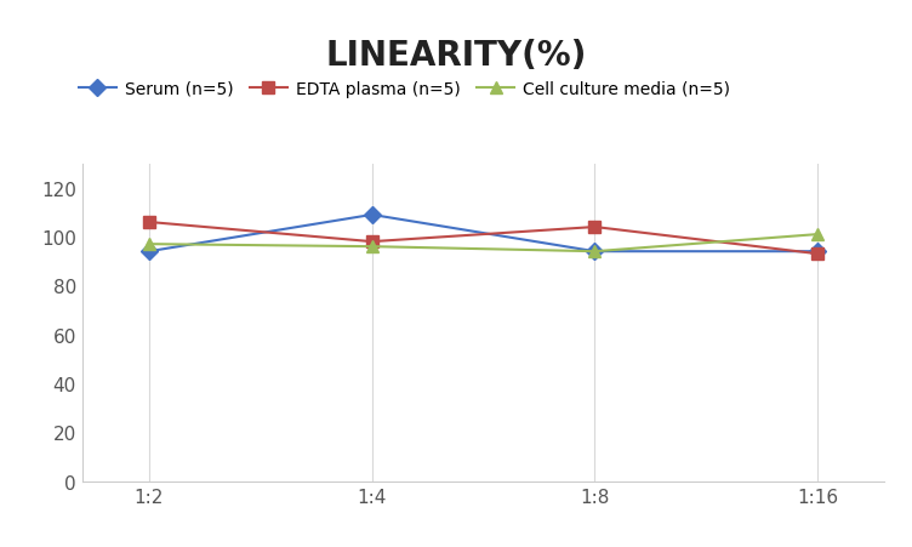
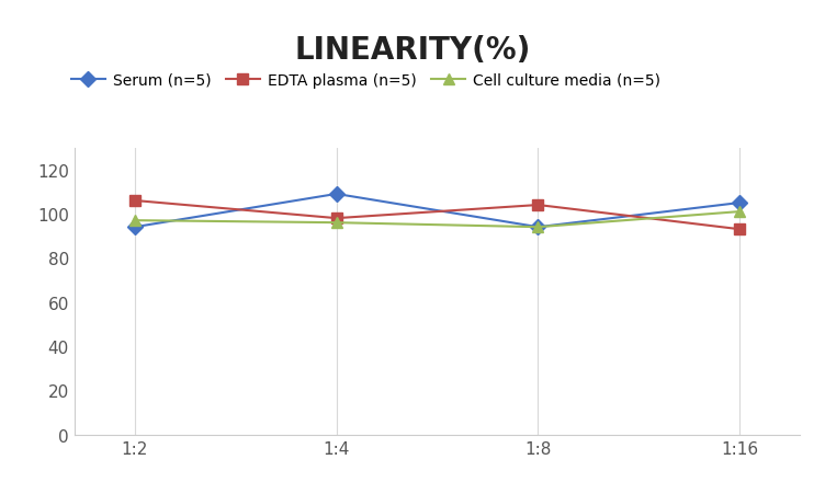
Serum (n=5)/1:16: 94 -> 105
